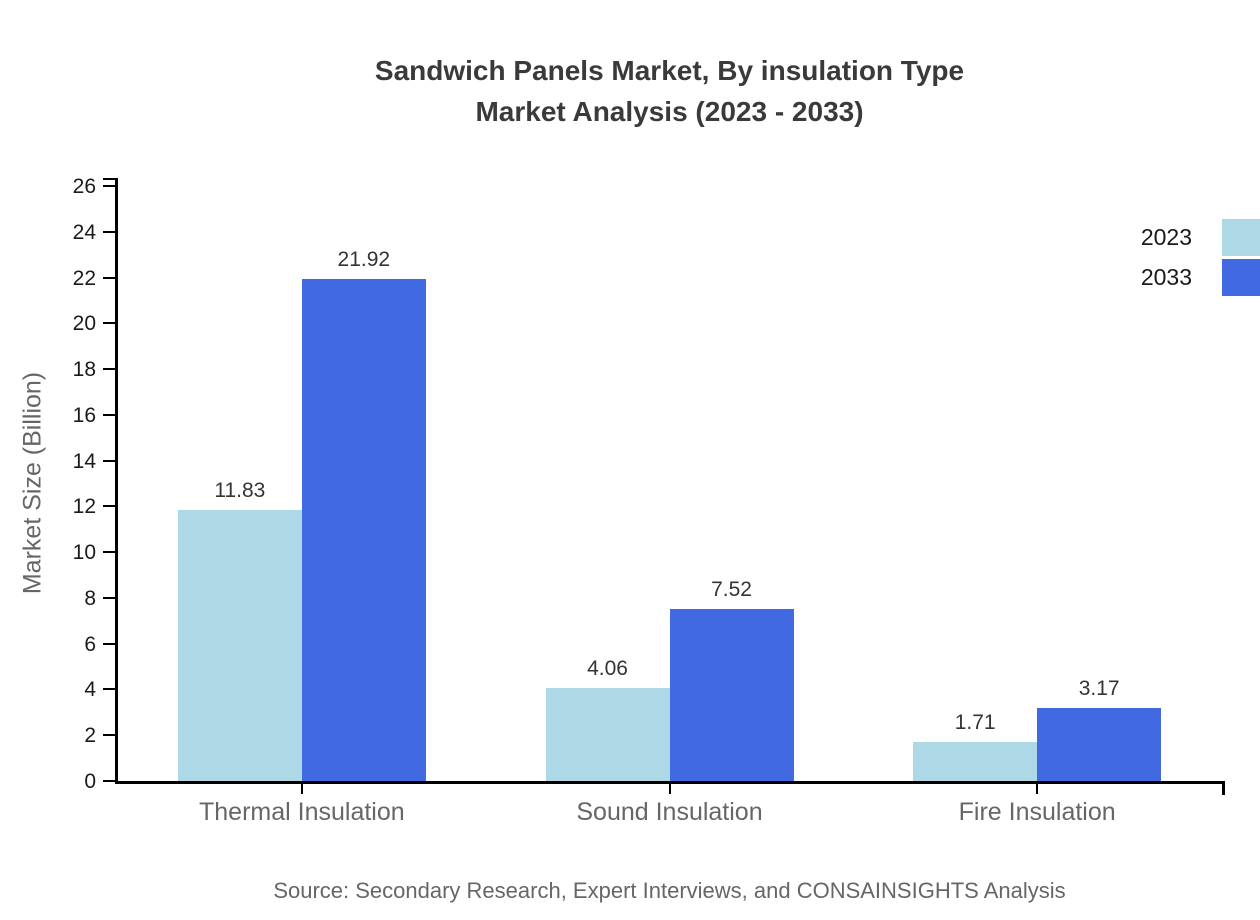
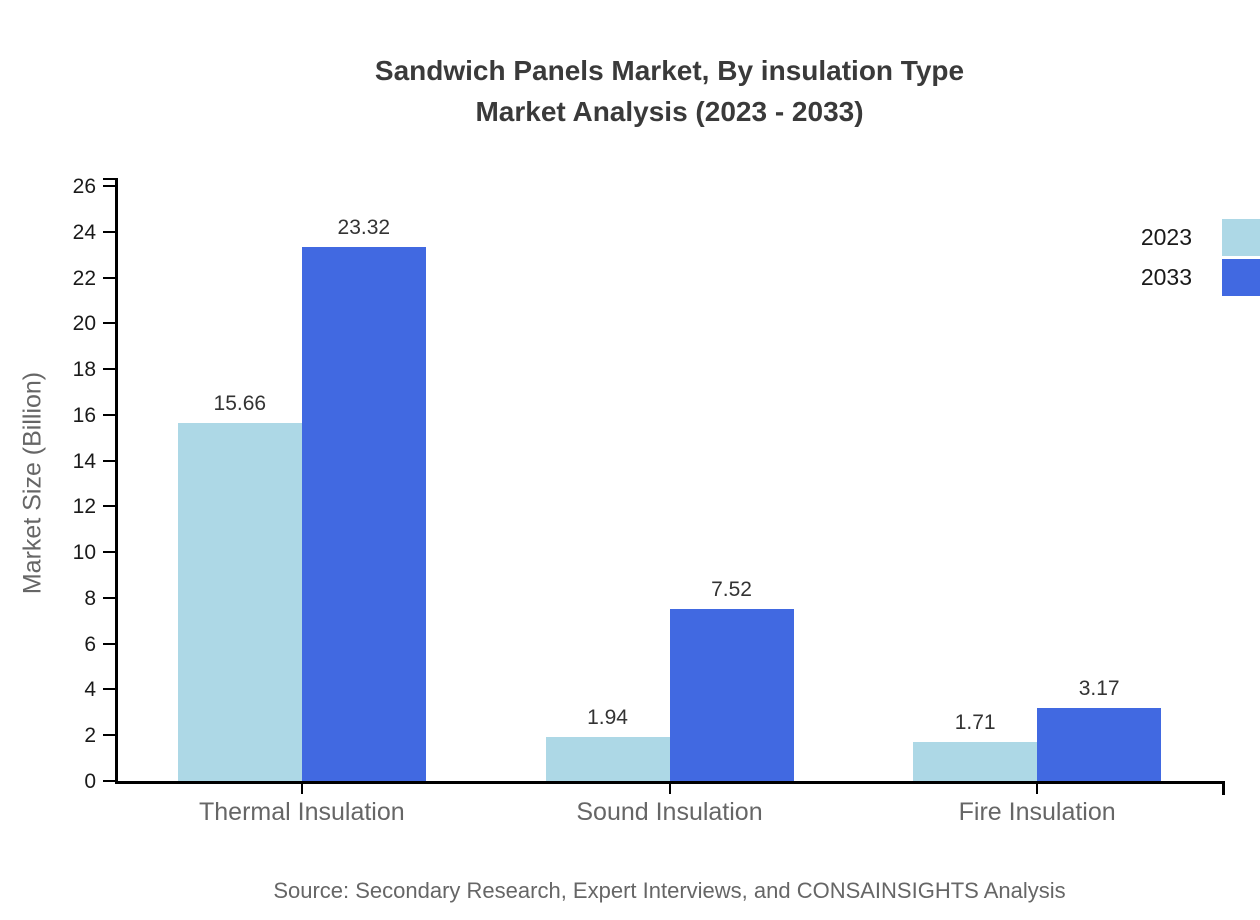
2023/Thermal Insulation: 11.83 -> 15.66
2033/Thermal Insulation: 21.92 -> 23.32
2023/Sound Insulation: 4.06 -> 1.94
